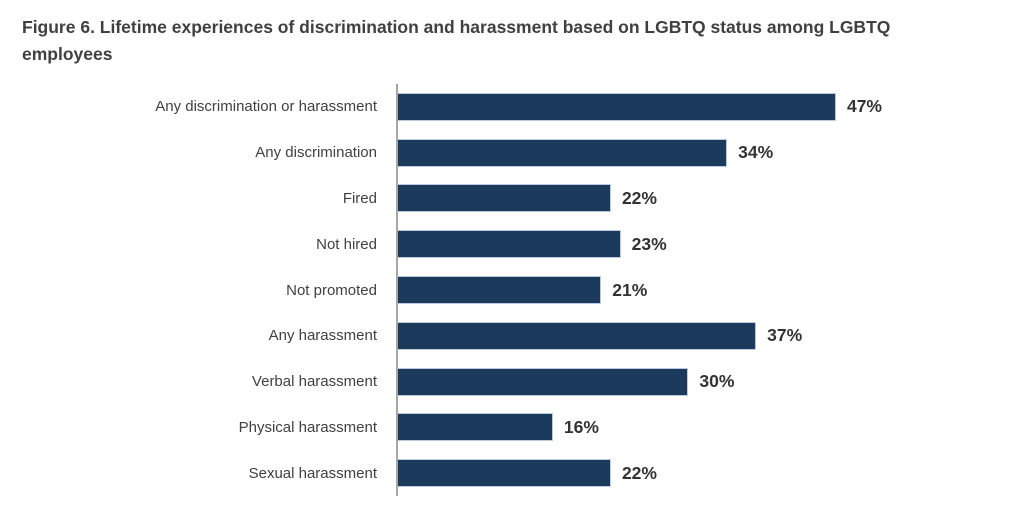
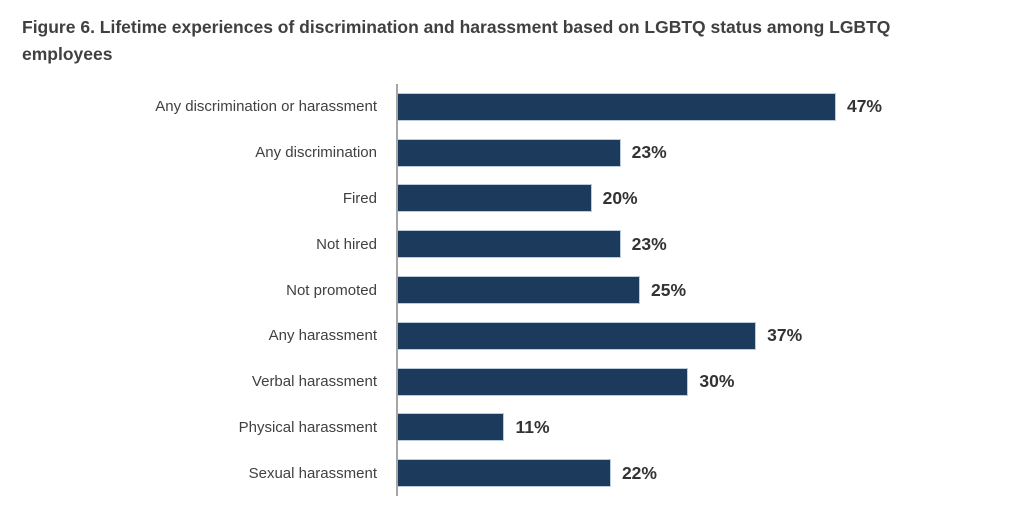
Any discrimination: 34% -> 23%
Fired: 22% -> 20%
Not promoted: 21% -> 25%
Physical harassment: 16% -> 11%
